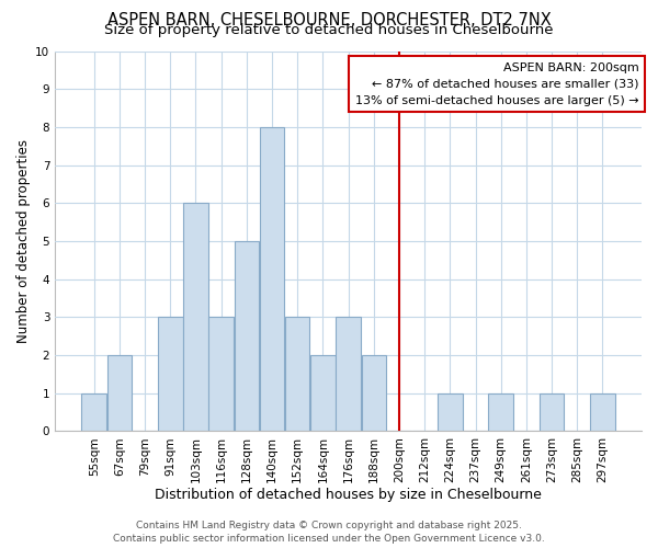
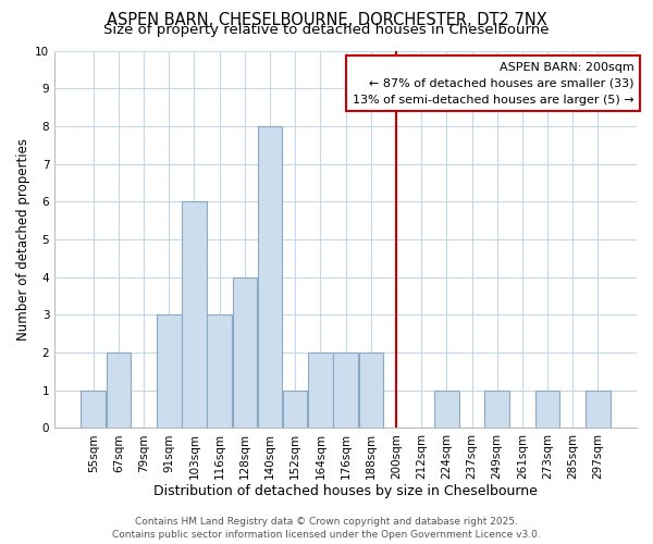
128sqm: 5 -> 4
152sqm: 3 -> 1
176sqm: 3 -> 2
